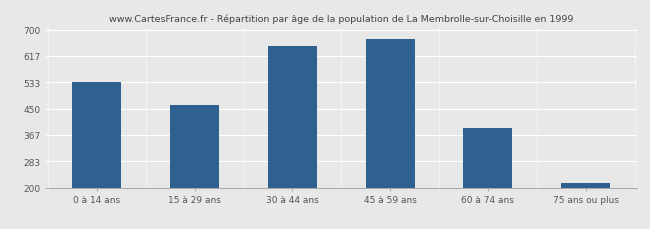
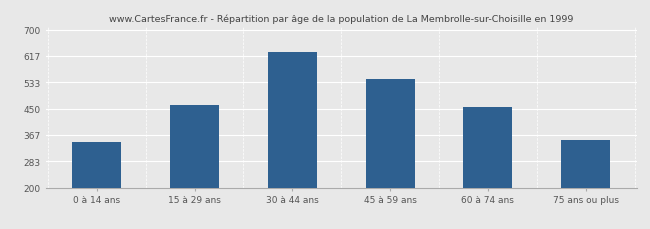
0 à 14 ans: 533 -> 345
30 à 44 ans: 647 -> 630
45 à 59 ans: 670 -> 545
60 à 74 ans: 390 -> 455
75 ans ou plus: 215 -> 350
